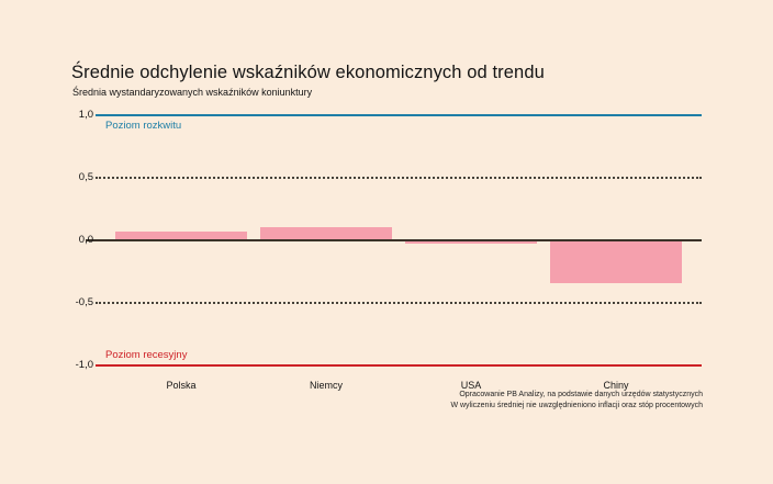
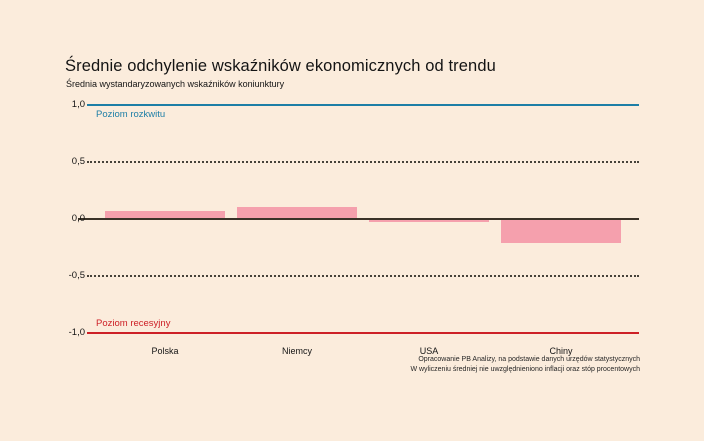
Chiny: -0,33 -> -0,20
